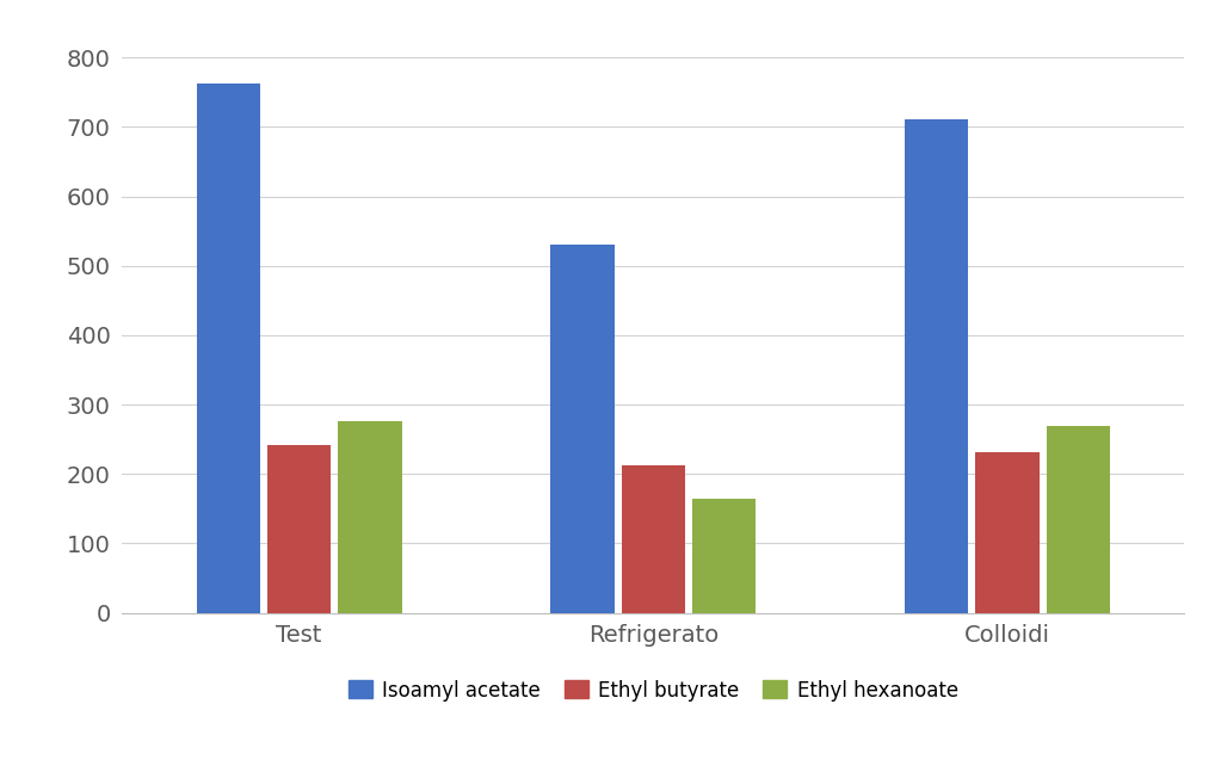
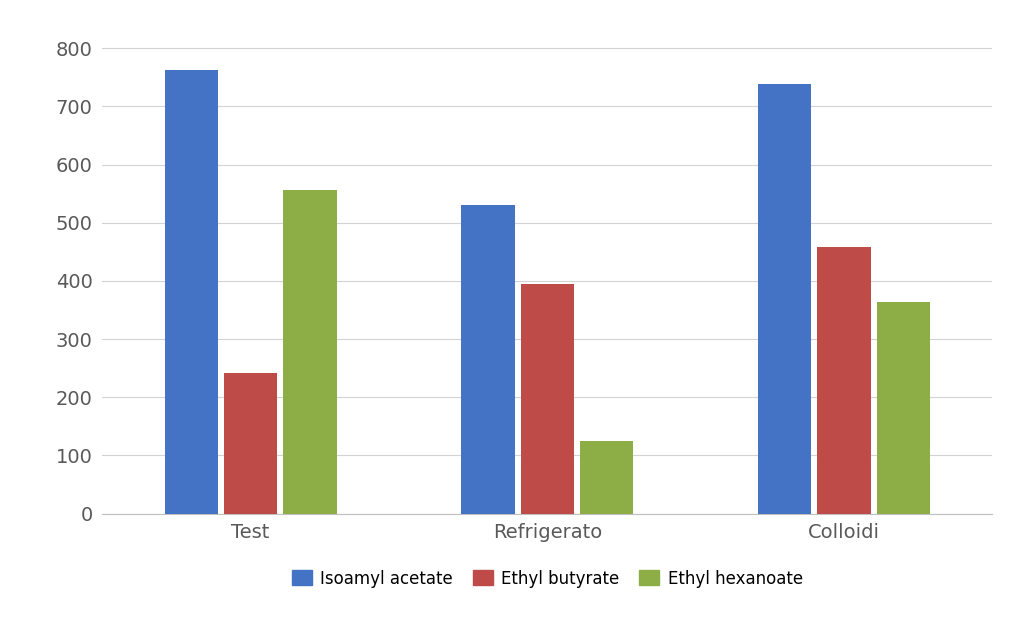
Ethyl hexanoate/Test: 277 -> 556
Ethyl butyrate/Refrigerato: 212 -> 394
Ethyl hexanoate/Refrigerato: 165 -> 124
Isoamyl acetate/Colloidi: 712 -> 738
Ethyl butyrate/Colloidi: 232 -> 458
Ethyl hexanoate/Colloidi: 269 -> 364
